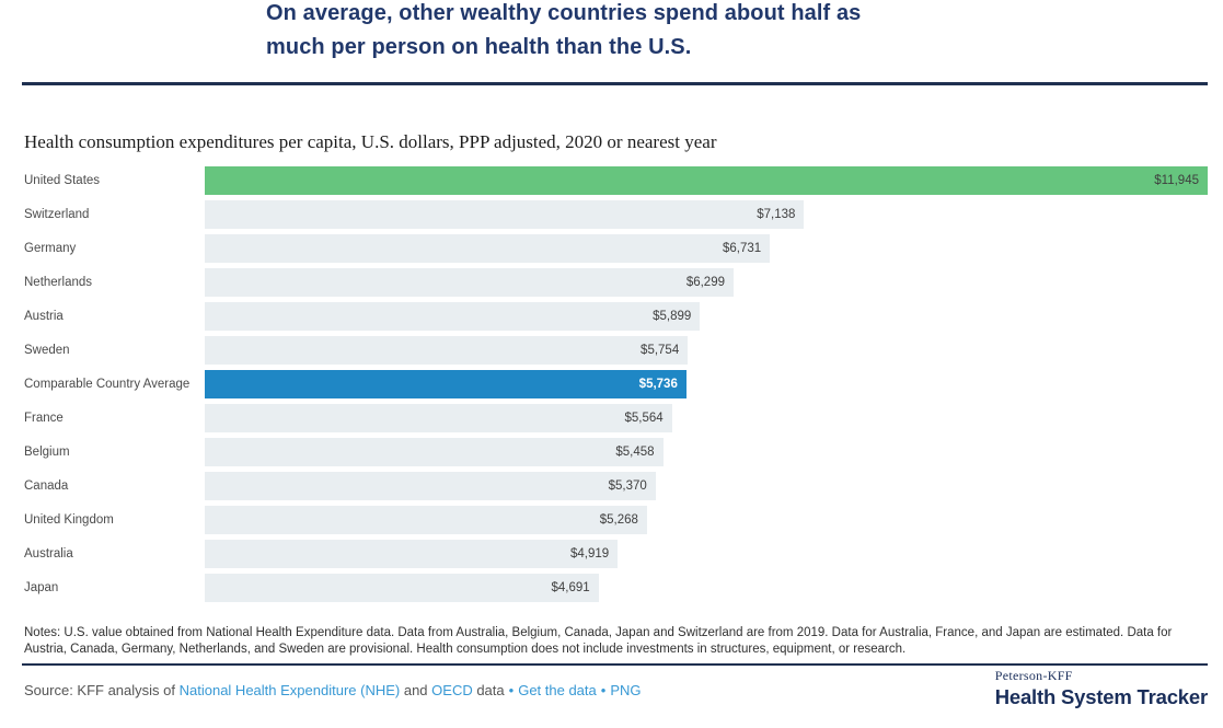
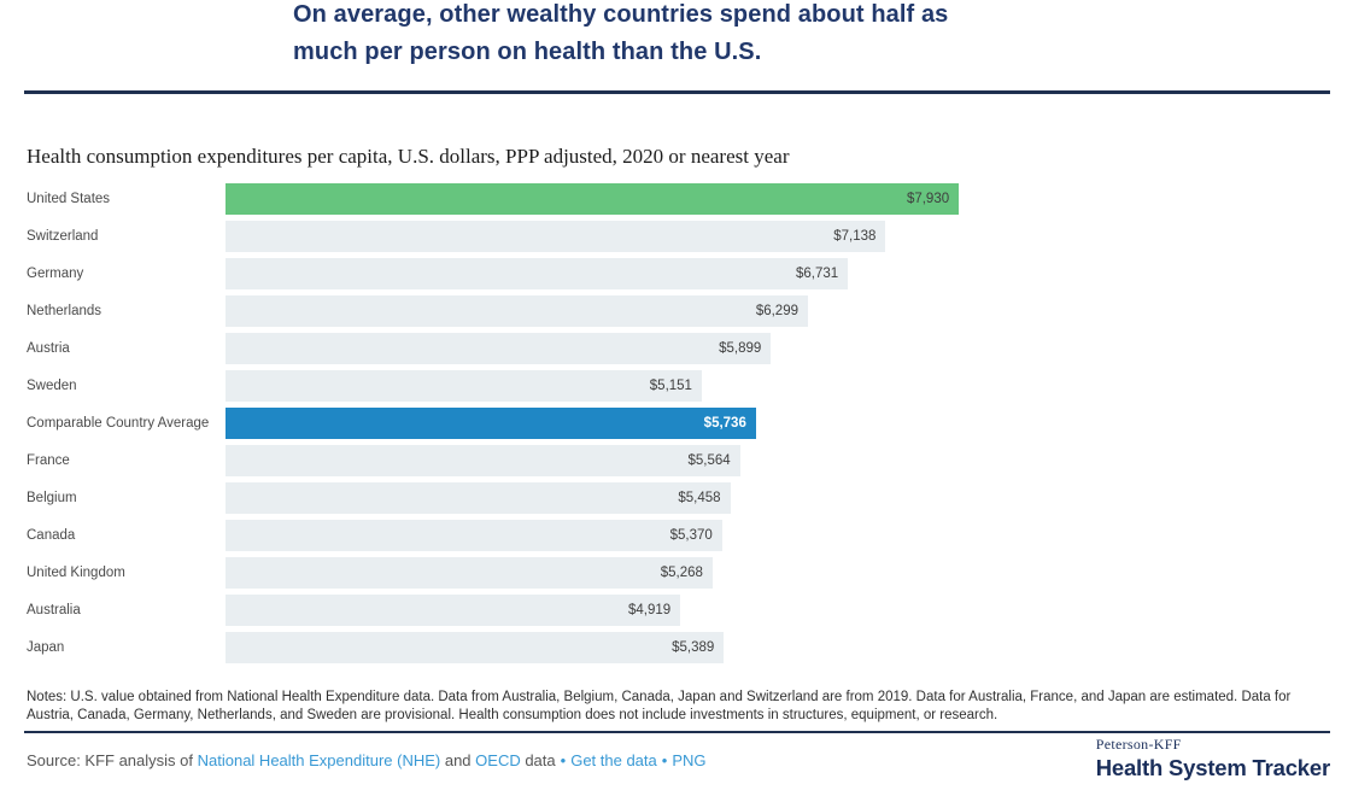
United States: $11,945 -> $7,930
Sweden: $5,754 -> $5,151
Japan: $4,691 -> $5,389
